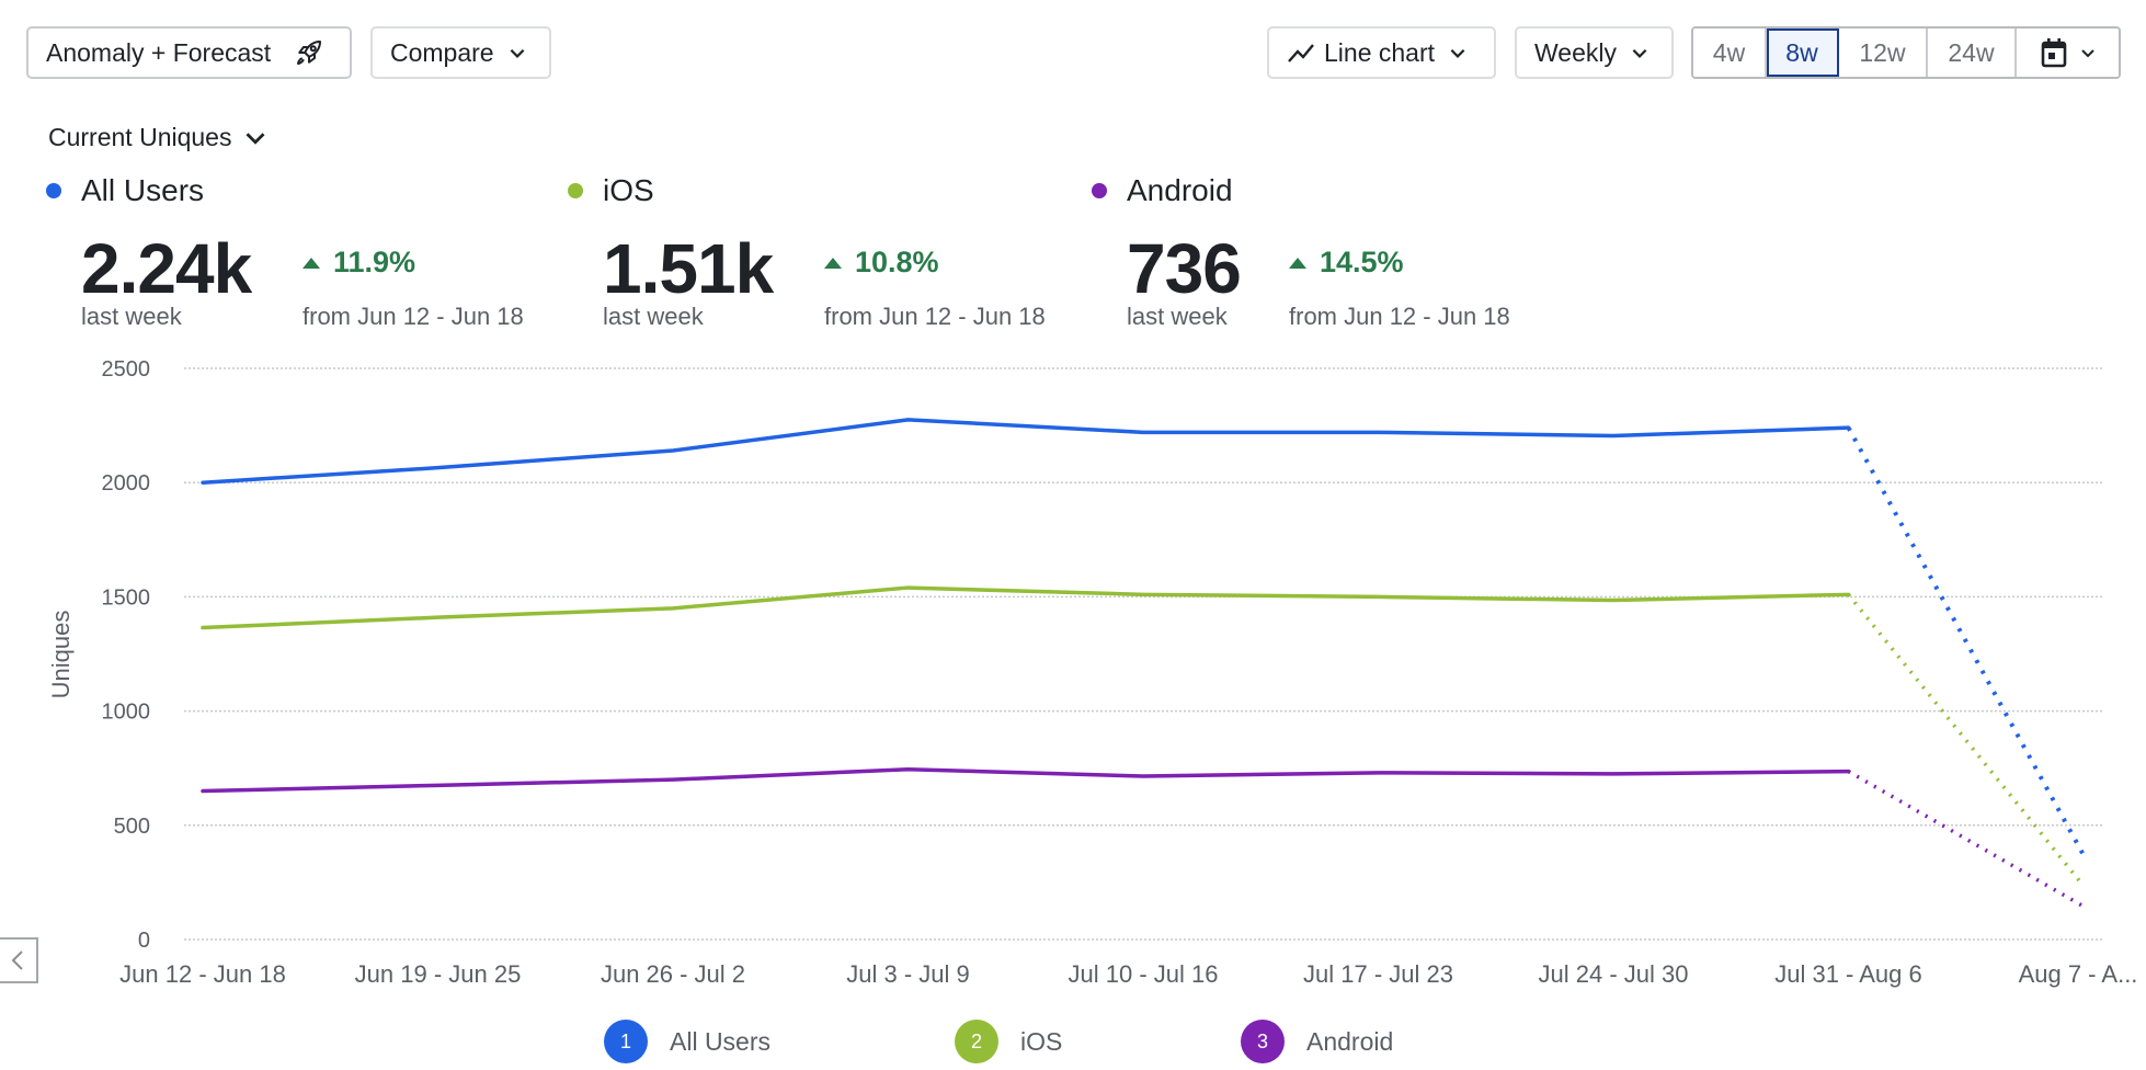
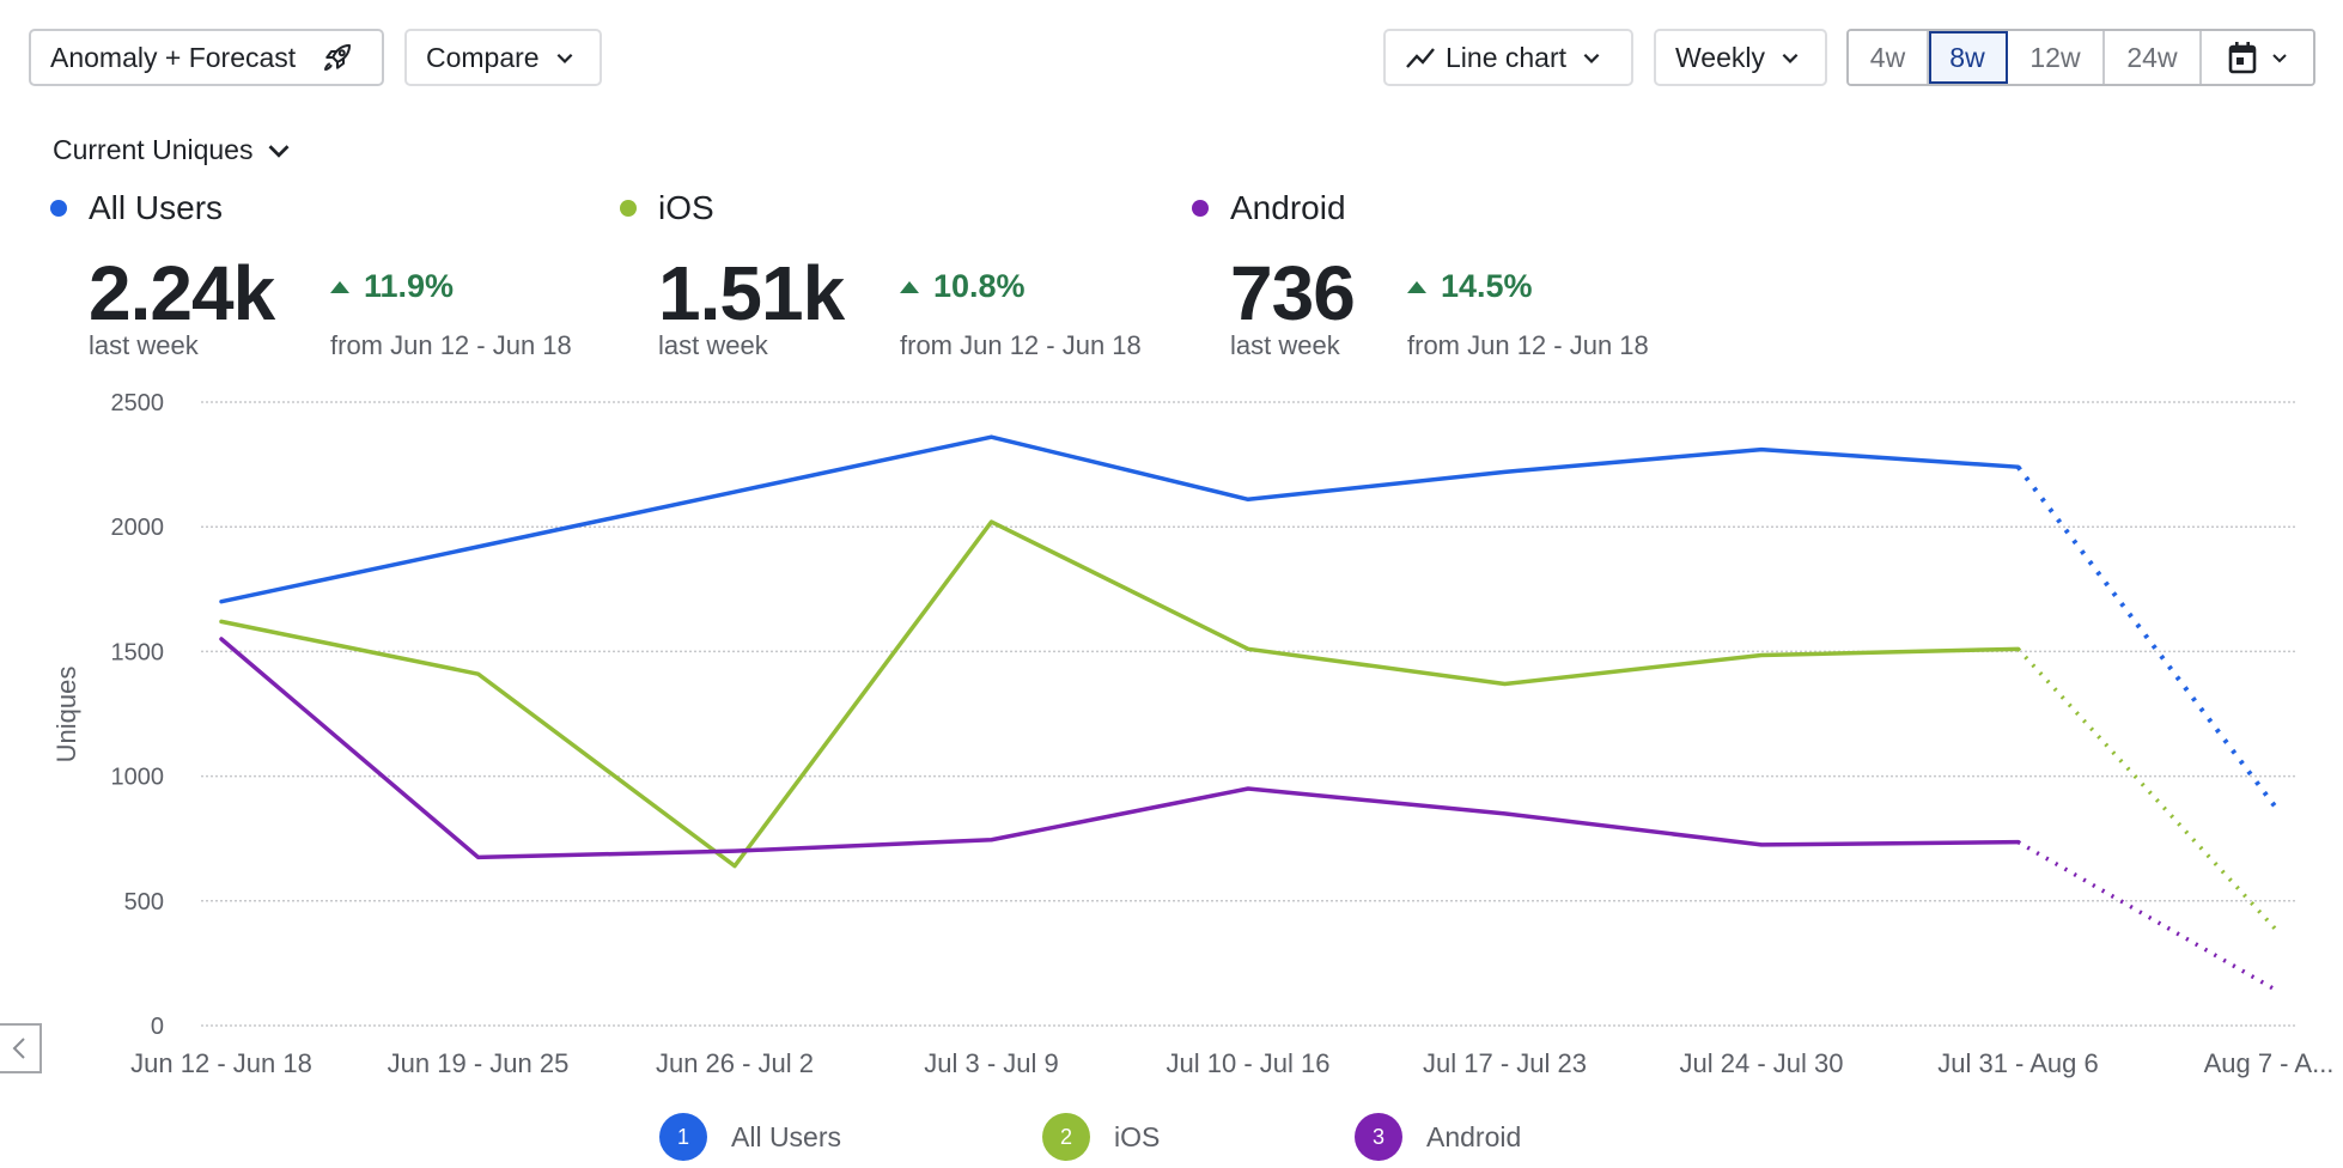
All Users/Jun 12 - Jun 18: 2000 -> 1700
iOS/Jun 12 - Jun 18: 1360 -> 1620
Android/Jun 12 - Jun 18: 650 -> 1550
All Users/Jun 19 - Jun 25: 2060 -> 1920
iOS/Jun 26 - Jul 2: 1450 -> 640
All Users/Jul 3 - Jul 9: 2280 -> 2360
iOS/Jul 3 - Jul 9: 1540 -> 2020
All Users/Jul 10 - Jul 16: 2220 -> 2110
Android/Jul 10 - Jul 16: 720 -> 950
iOS/Jul 17 - Jul 23: 1500 -> 1370
Android/Jul 17 - Jul 23: 730 -> 850
All Users/Jul 24 - Jul 30: 2200 -> 2310
All Users/Aug 7 - A...: 370 -> 880
iOS/Aug 7 - A...: 240 -> 390
